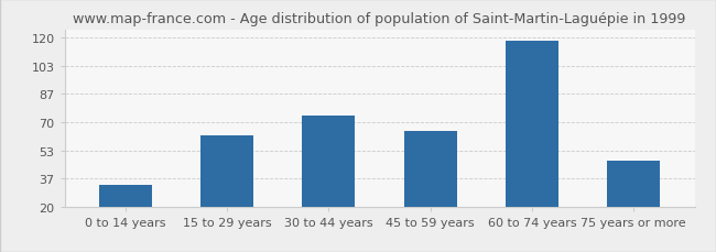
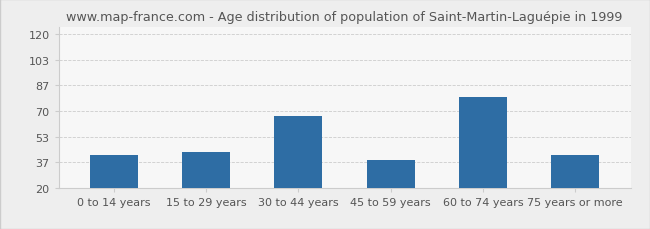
0 to 14 years: 33 -> 41
15 to 29 years: 62 -> 43
30 to 44 years: 74 -> 67
45 to 59 years: 65 -> 38
60 to 74 years: 118 -> 79
75 years or more: 47 -> 41
